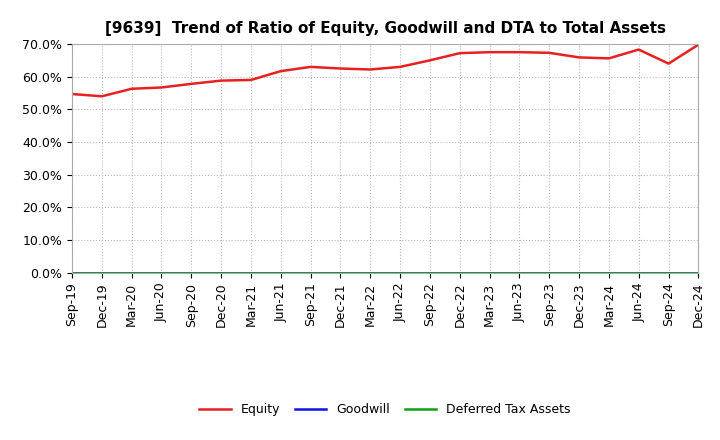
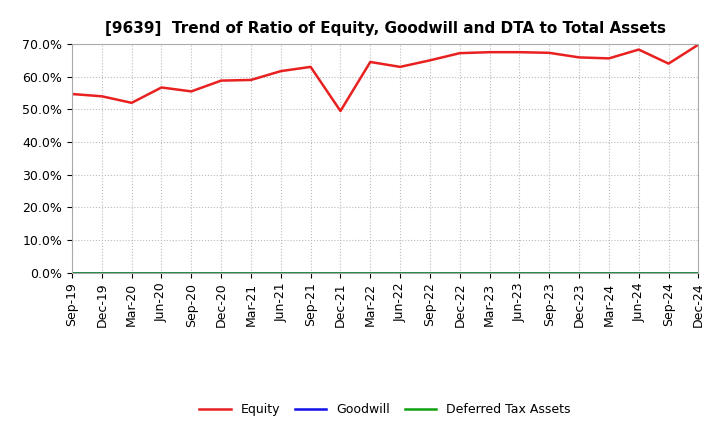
Equity/Mar-20: 56.3% -> 52.0%
Equity/Sep-20: 57.8% -> 55.5%
Equity/Dec-21: 62.5% -> 49.5%
Equity/Mar-22: 62.2% -> 64.5%
